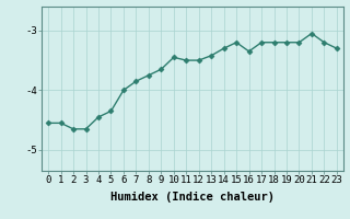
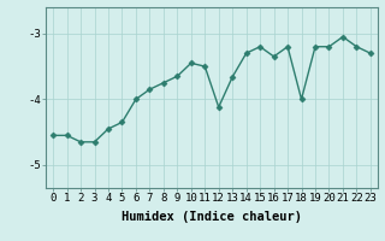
12: -3.50 -> -4.12
13: -3.42 -> -3.66
18: -3.20 -> -4.00
